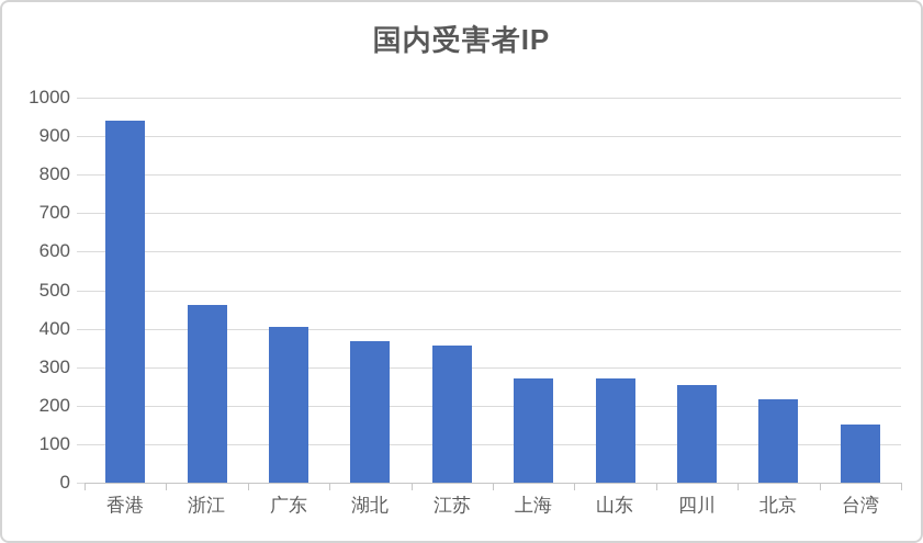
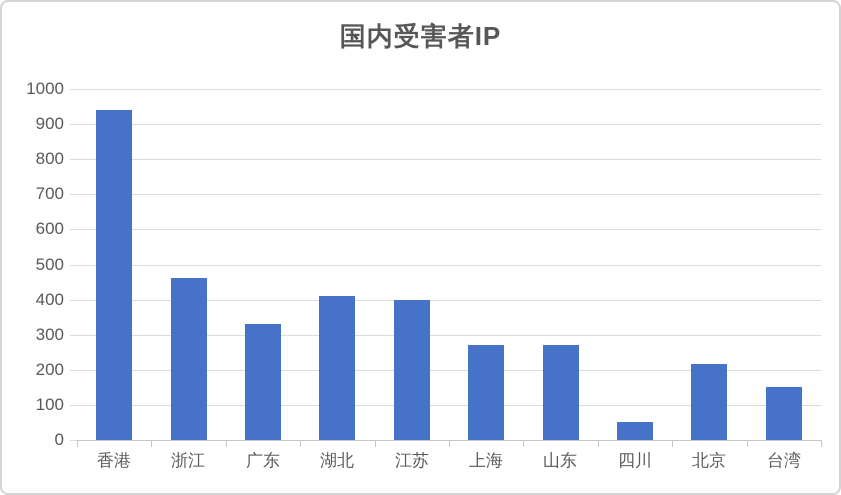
广东: 400 -> 330
湖北: 370 -> 410
江苏: 360 -> 400
四川: 250 -> 50
